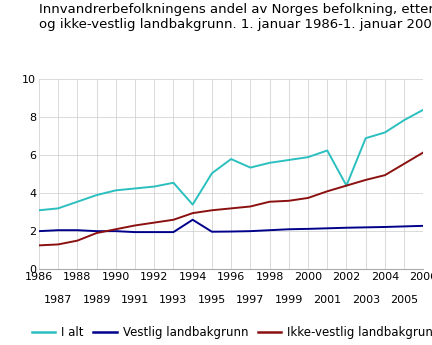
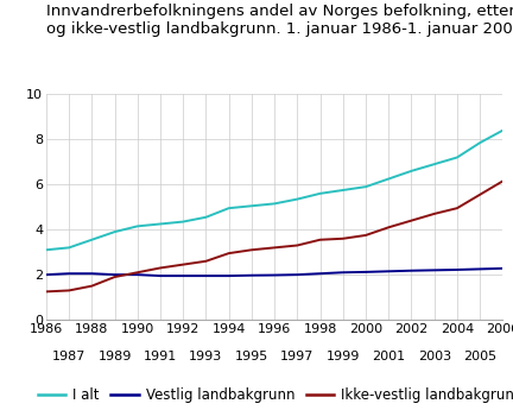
I alt/1994: 3.4 -> 5.0
Vestlig landbakgrunn/1994: 2.6 -> 1.9
I alt/1996: 5.8 -> 5.2
I alt/2002: 4.4 -> 6.6
